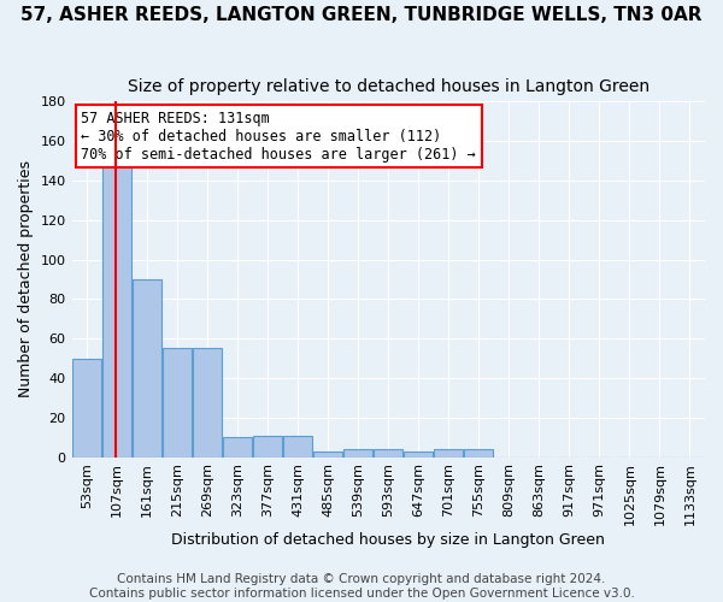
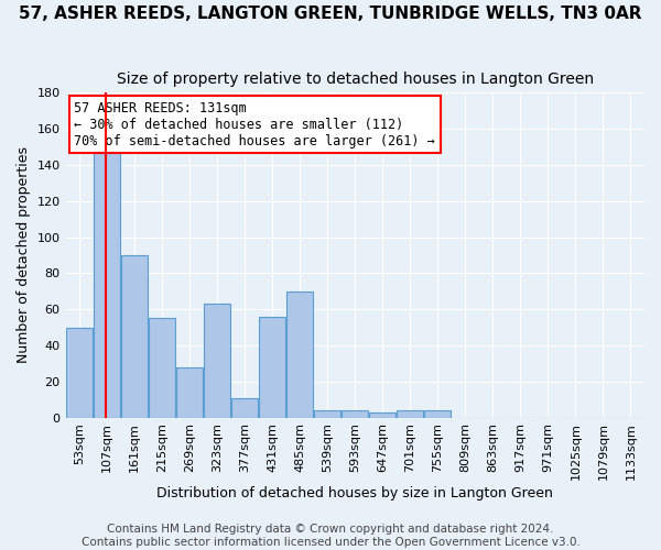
269sqm: 55 -> 28
323sqm: 10 -> 63
431sqm: 11 -> 56
485sqm: 3 -> 70
